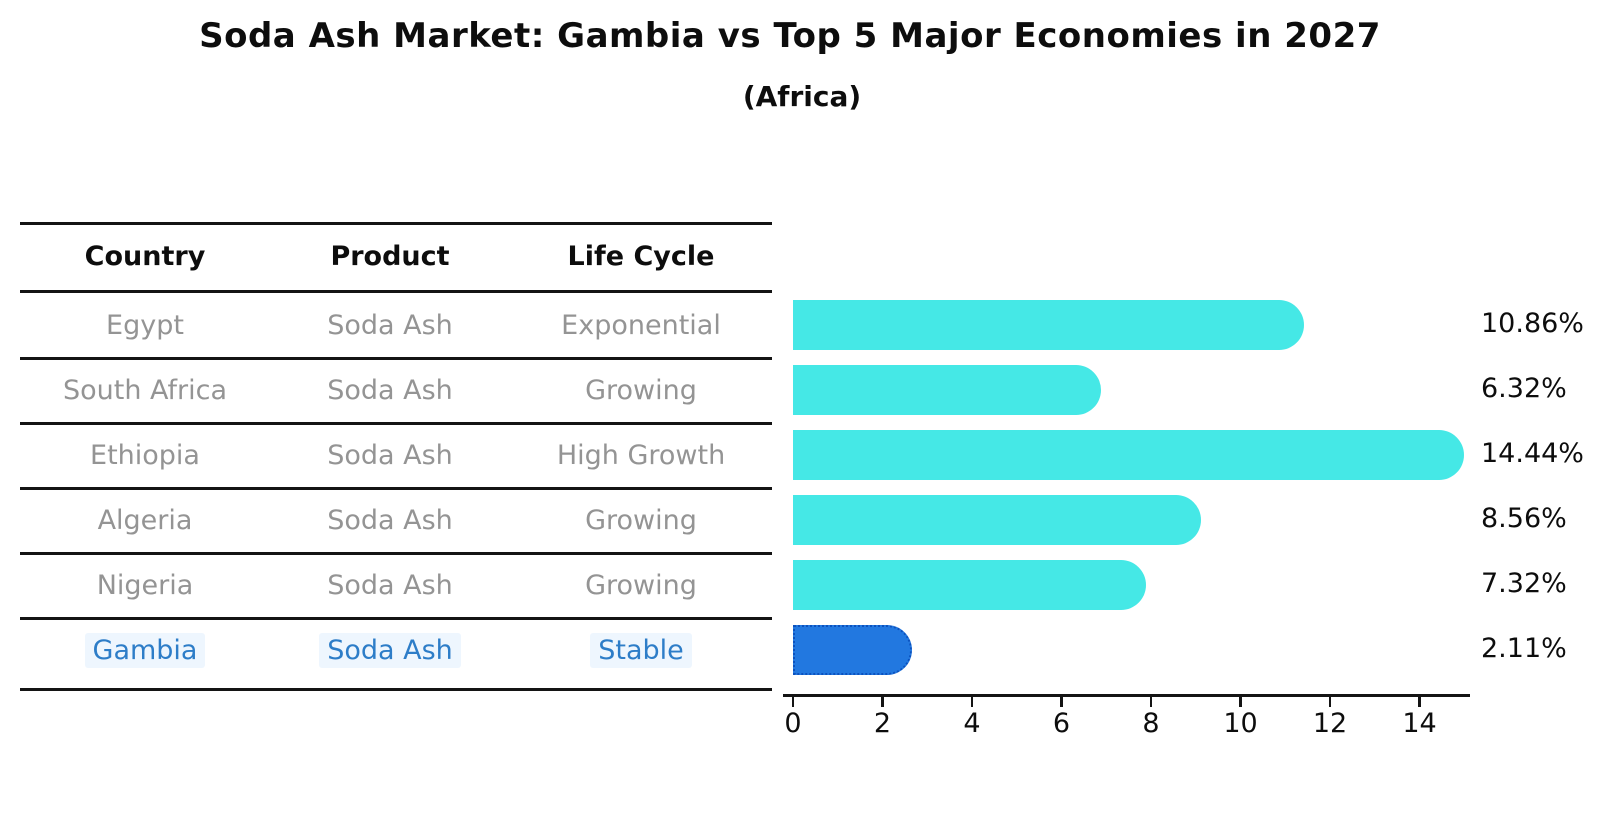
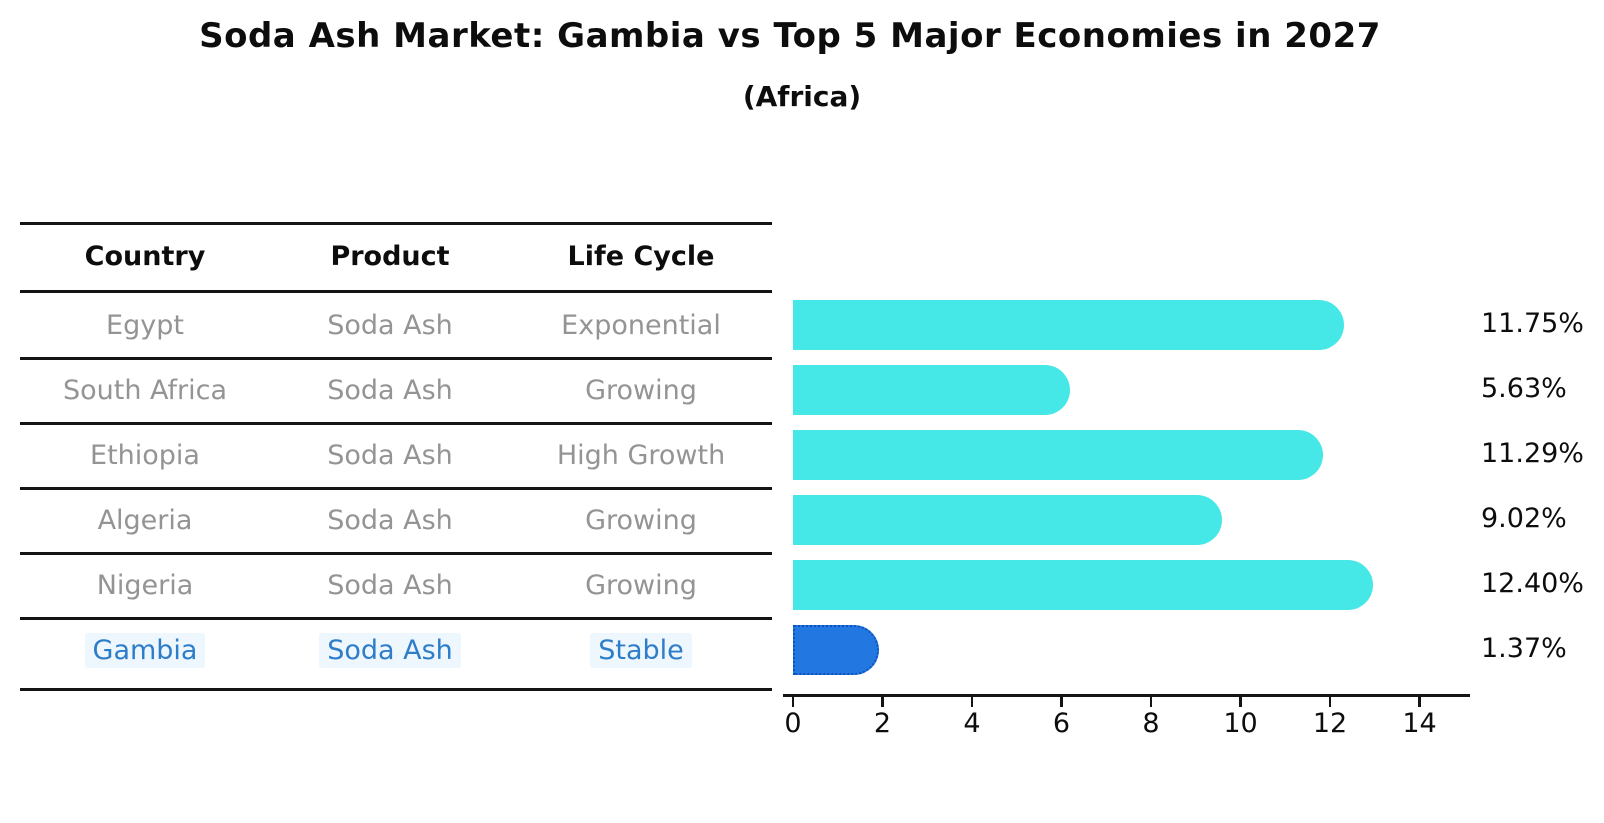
Egypt: 10.86% -> 11.75%
South Africa: 6.32% -> 5.63%
Ethiopia: 14.44% -> 11.29%
Algeria: 8.56% -> 9.02%
Nigeria: 7.32% -> 12.40%
Gambia: 2.11% -> 1.37%
